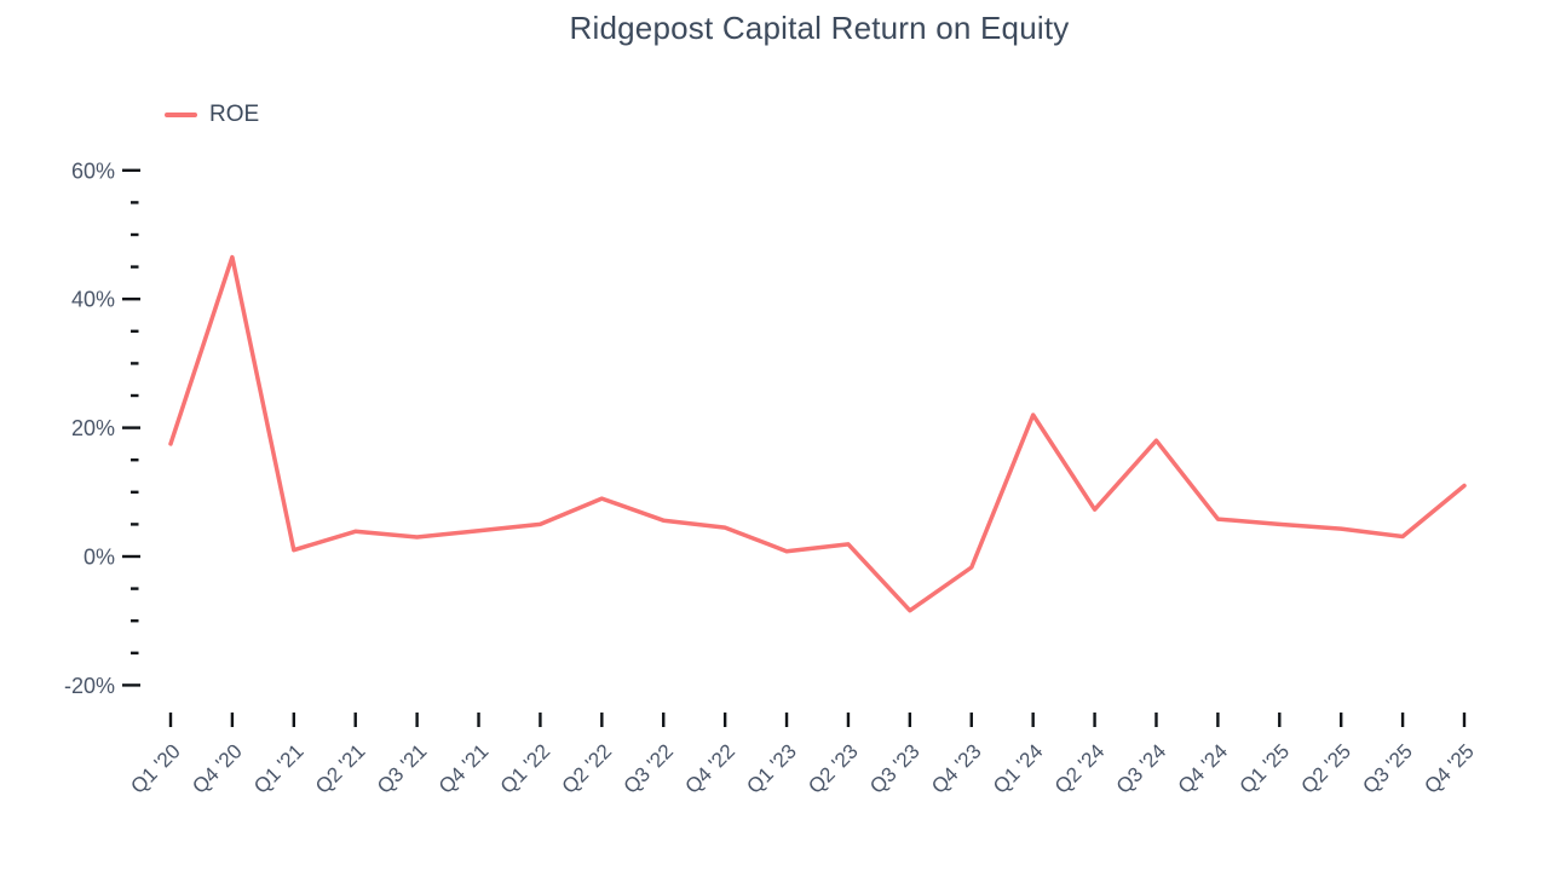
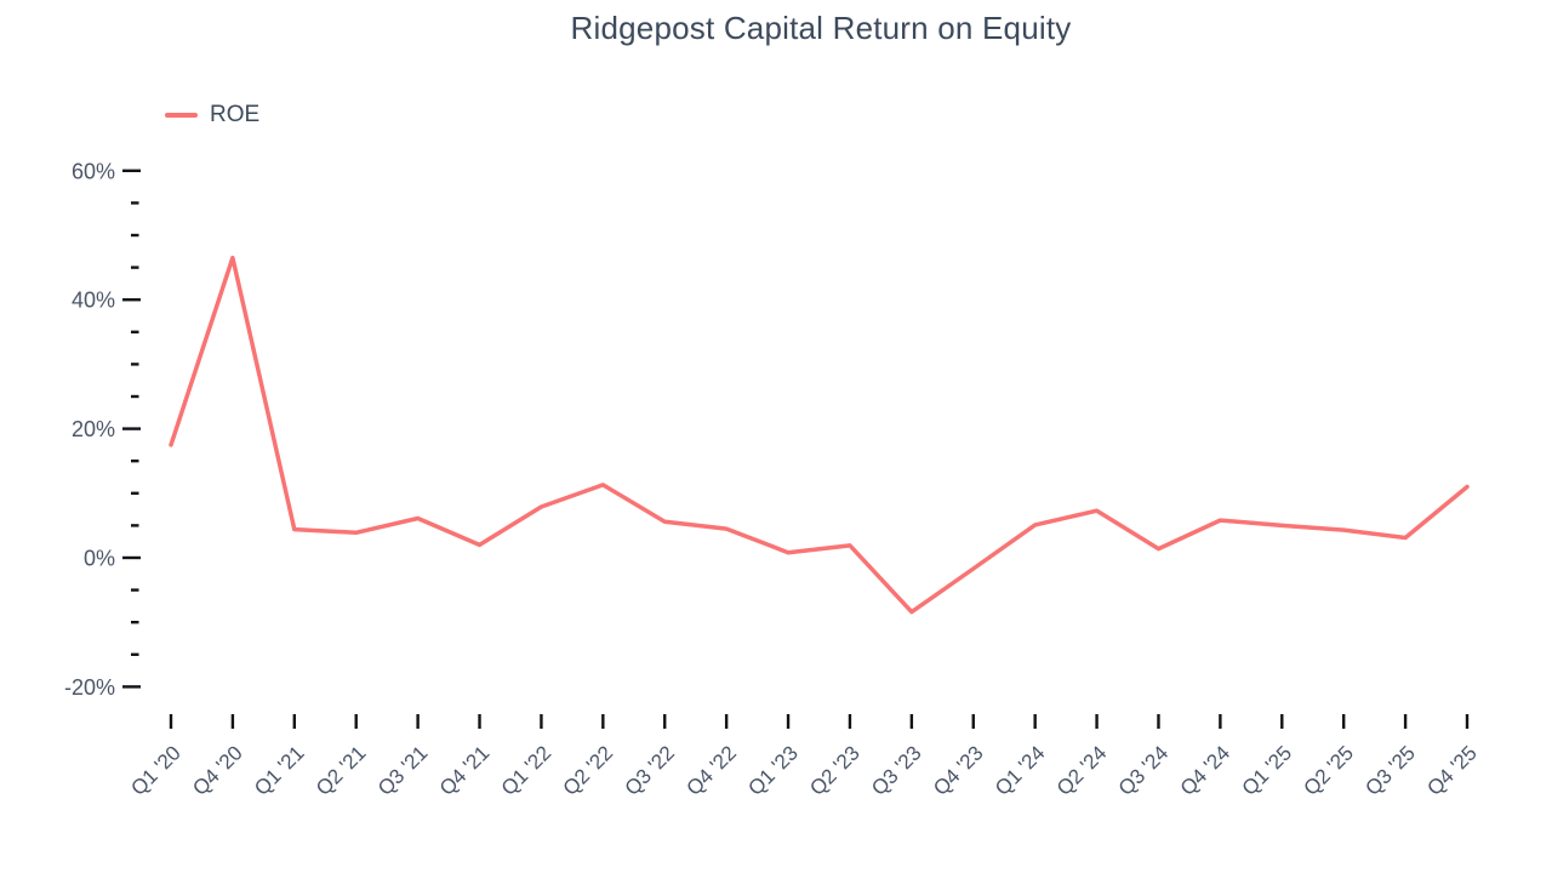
Q1 '21: 1% -> 4%
Q3 '21: 3% -> 6%
Q4 '21: 4% -> 2%
Q1 '22: 5% -> 8%
Q2 '22: 9% -> 11%
Q1 '24: 22% -> 5%
Q3 '24: 18% -> 1%
